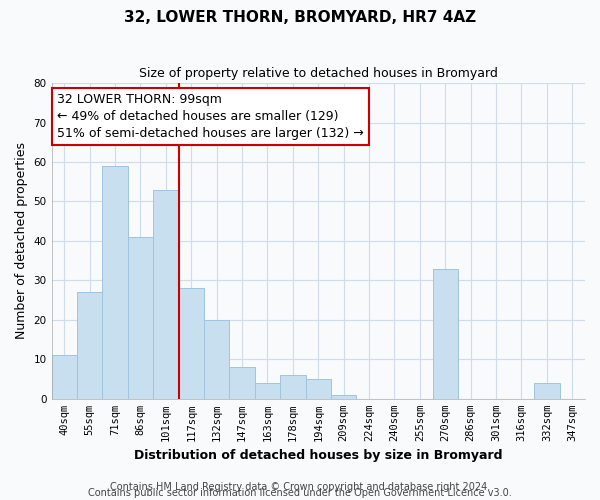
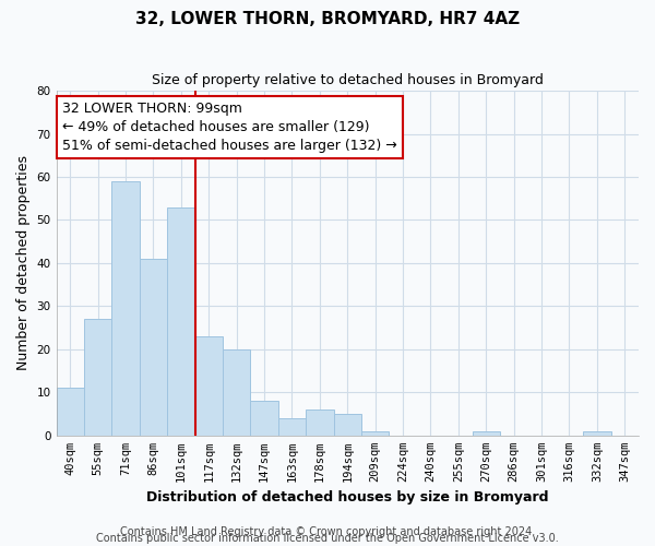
117sqm: 28 -> 23
270sqm: 33 -> 1
332sqm: 4 -> 1
